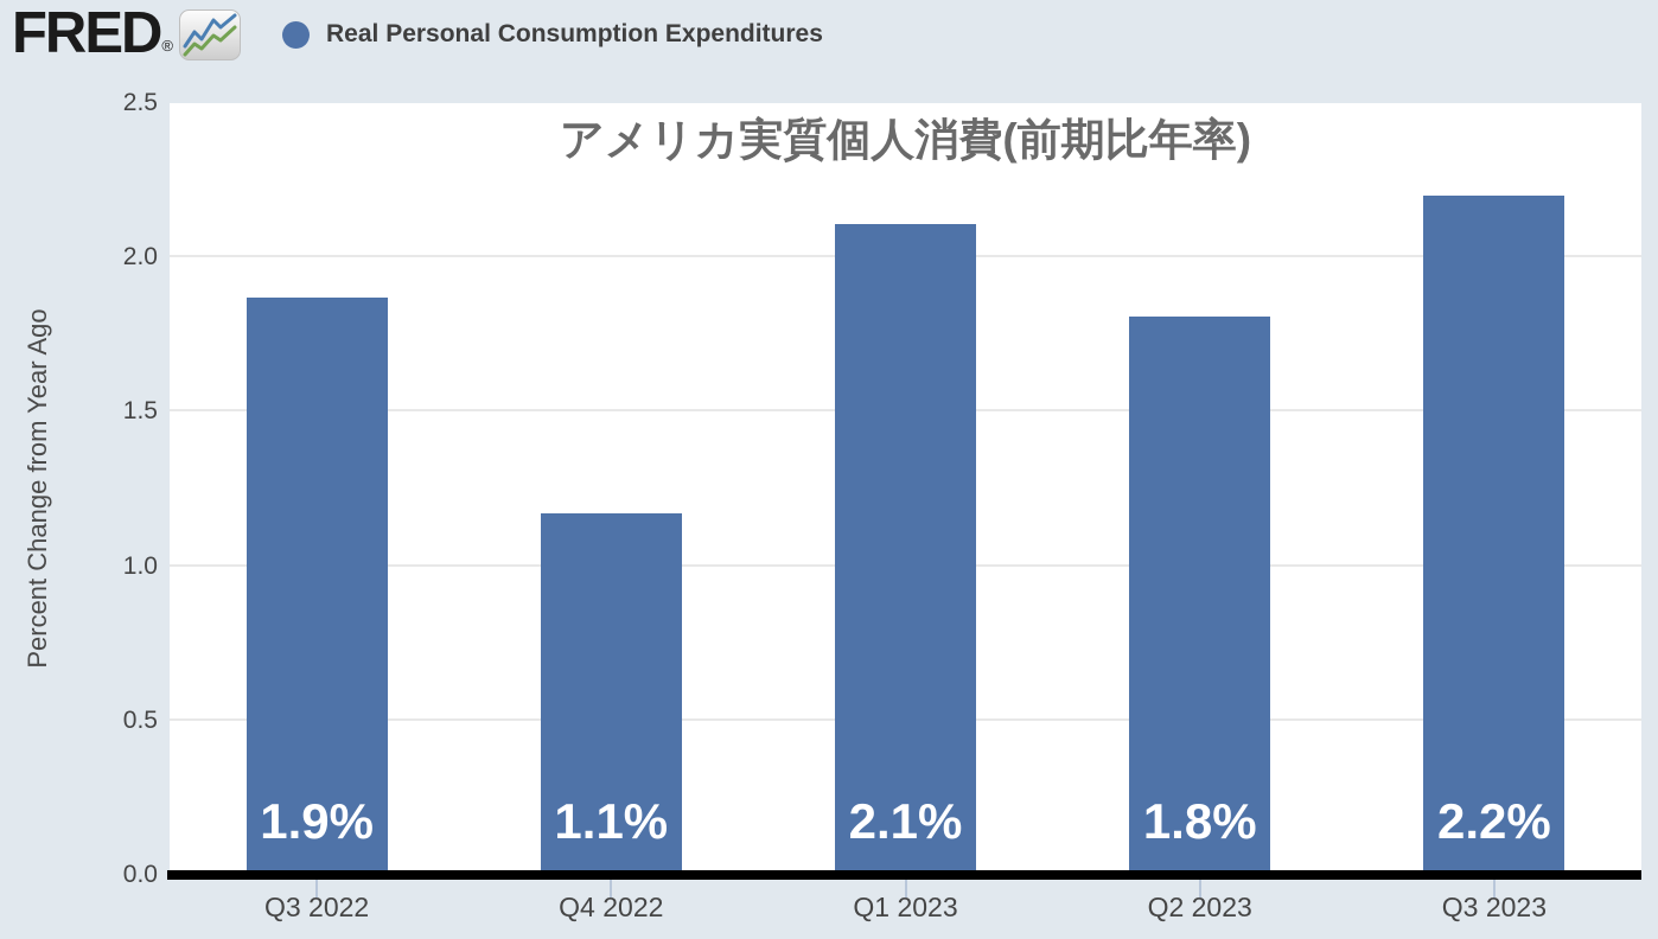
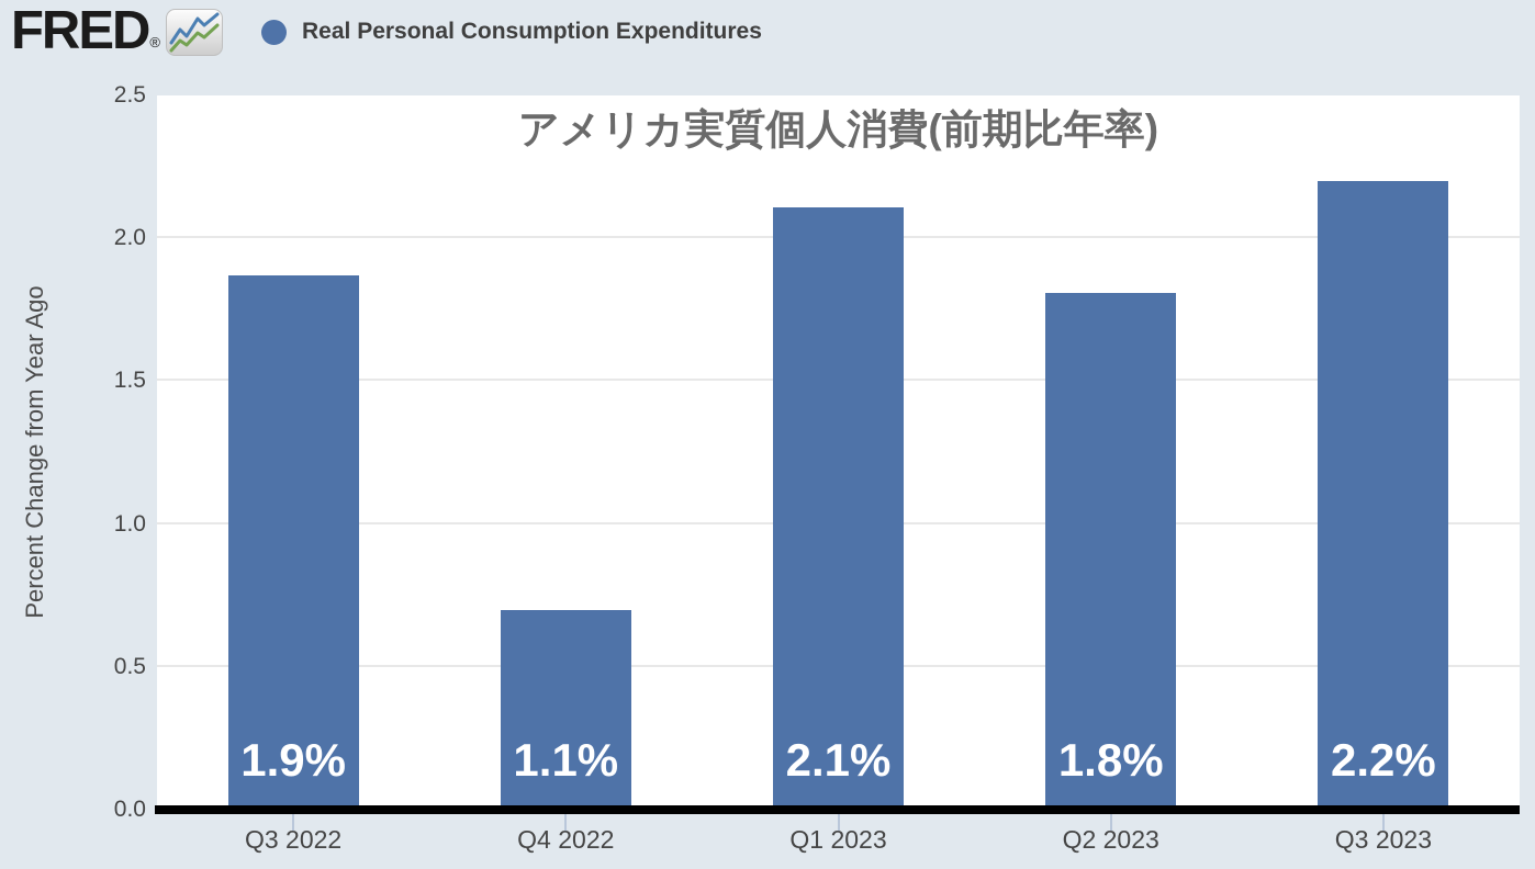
Q4 2022: 1.17 -> 0.70
